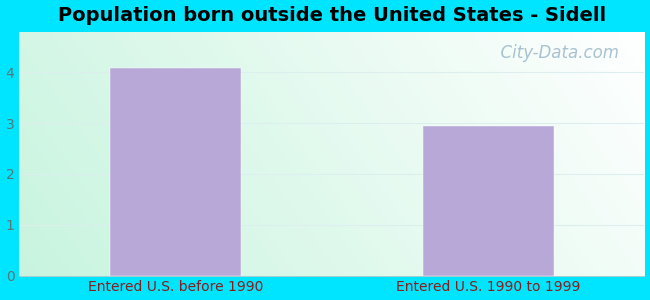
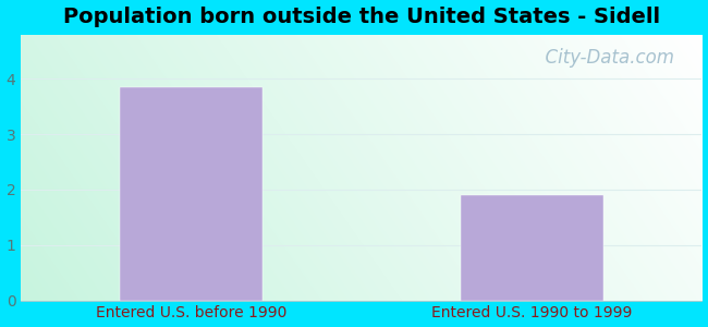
Entered U.S. before 1990: 4.08 -> 3.85
Entered U.S. 1990 to 1999: 2.94 -> 1.90
